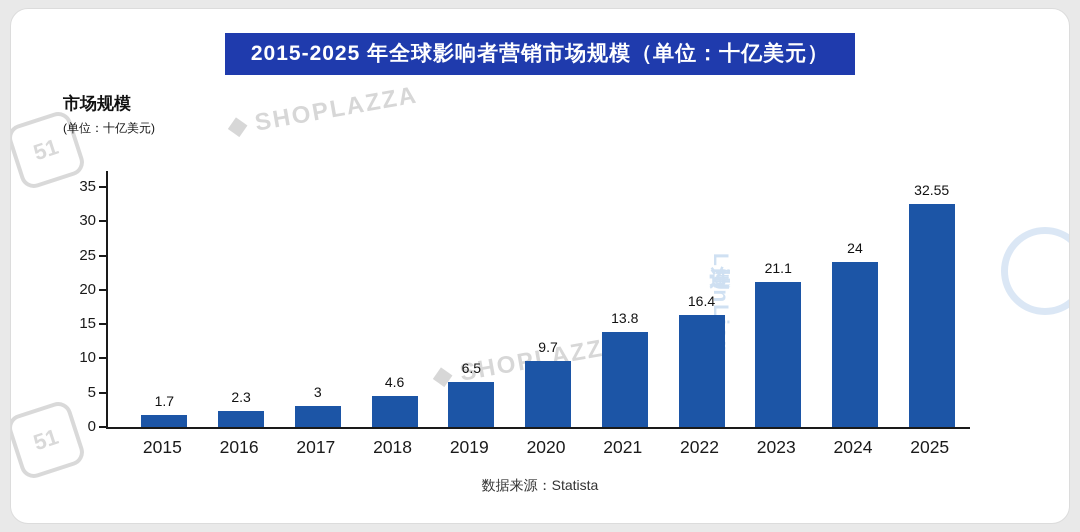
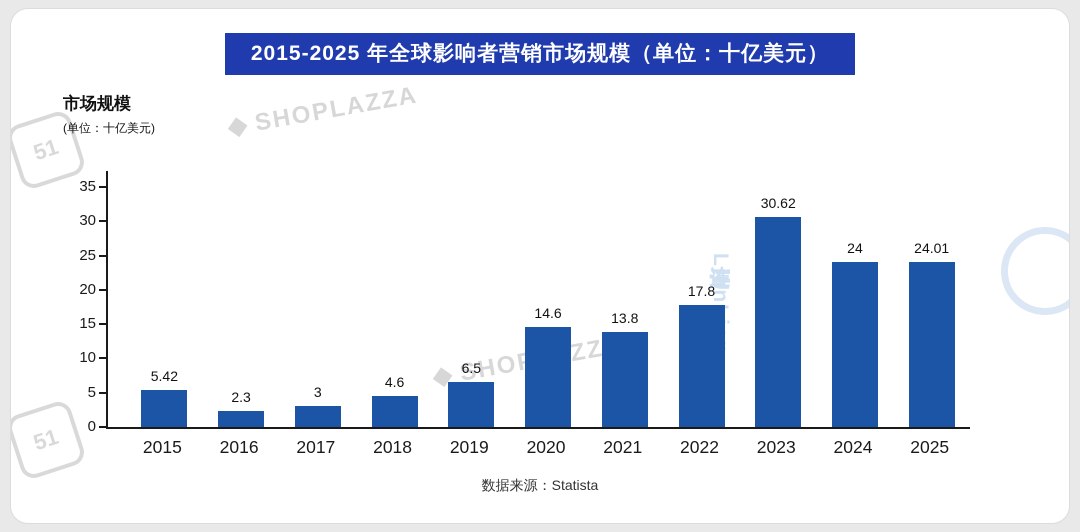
2015: 1.7 -> 5.42
2020: 9.7 -> 14.6
2022: 16.4 -> 17.8
2023: 21.1 -> 30.62
2025: 32.55 -> 24.01
